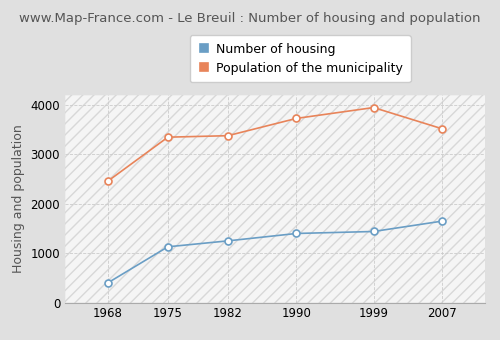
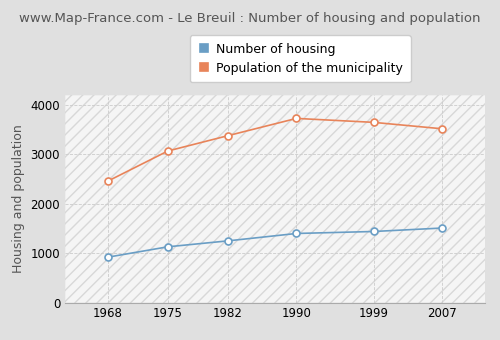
Number of housing/1968: 400 -> 920
Population of the municipality/1975: 3350 -> 3070
Population of the municipality/1999: 3950 -> 3650
Number of housing/2007: 1650 -> 1510
